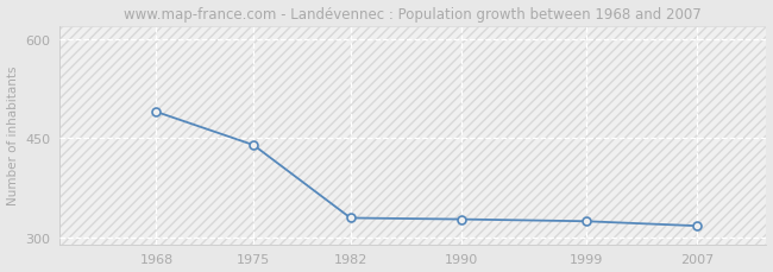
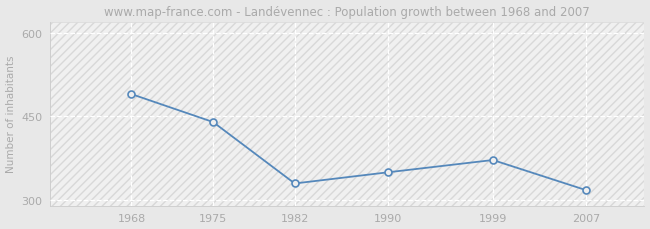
1990: 328 -> 350
1999: 325 -> 372
